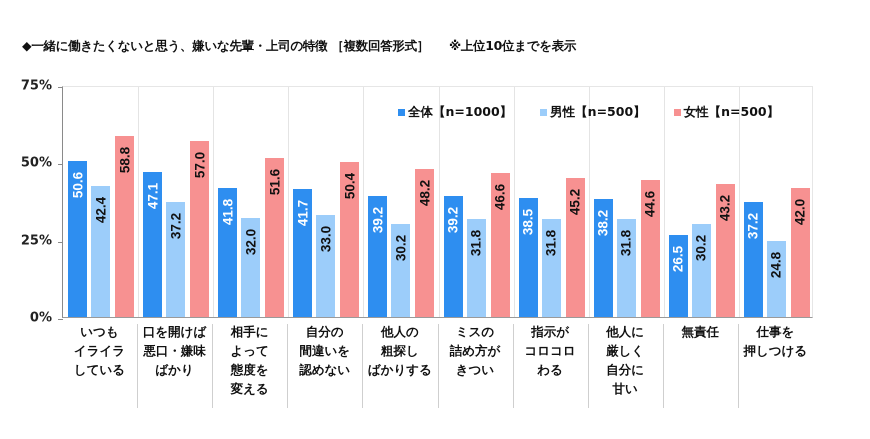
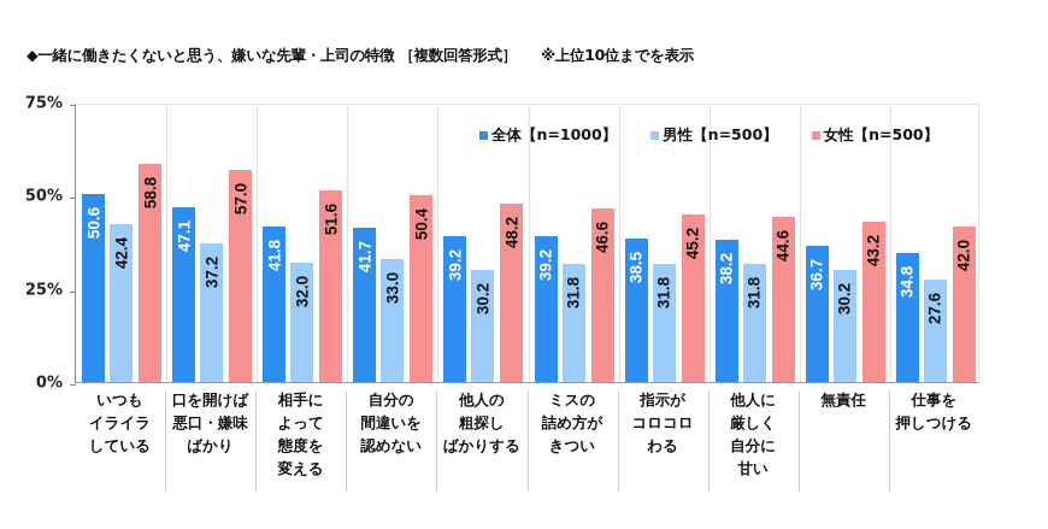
全体【n=1000】/無責任: 26.5 -> 36.7
全体【n=1000】/仕事を押しつける: 37.2 -> 34.8
男性【n=500】/仕事を押しつける: 24.8 -> 27.6
